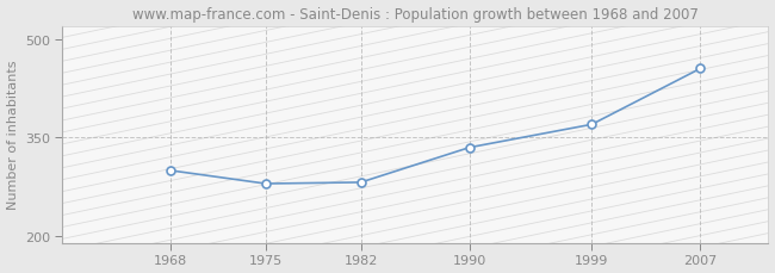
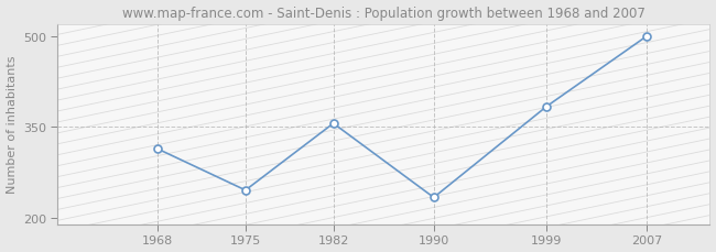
1968: 300 -> 314
1975: 280 -> 246
1982: 282 -> 356
1990: 335 -> 234
1999: 370 -> 384
2007: 455 -> 500
